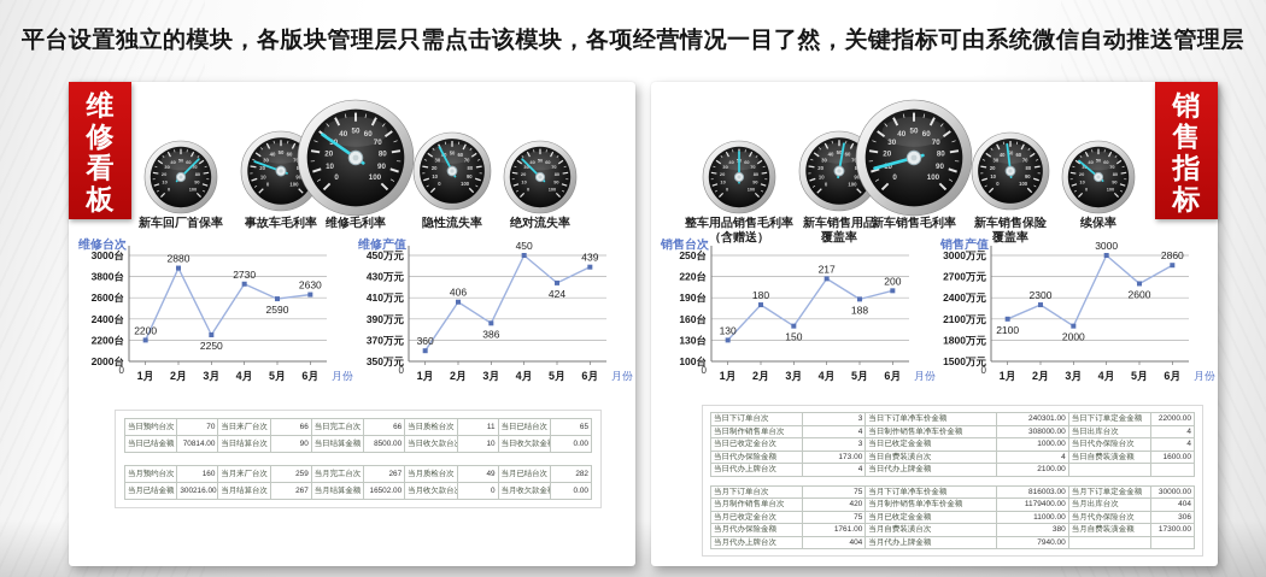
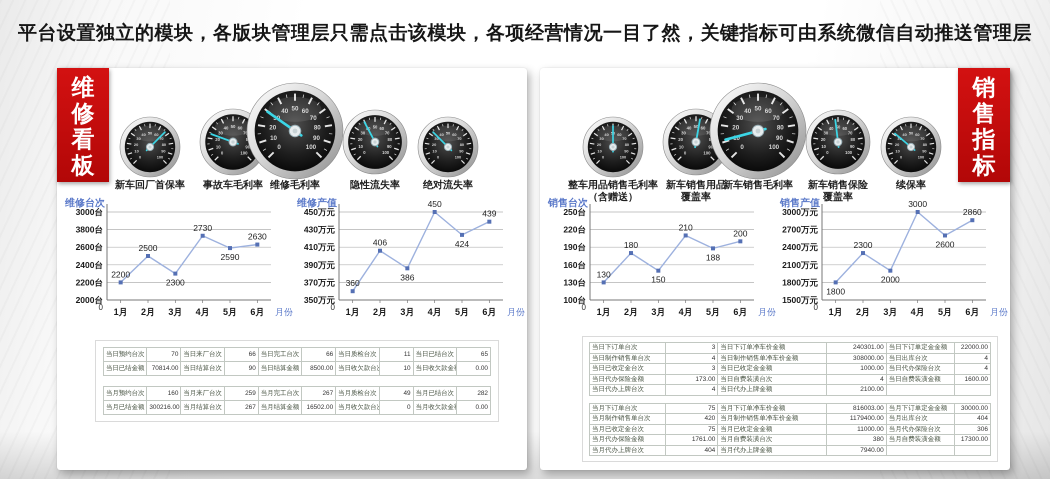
维修台次/2月: 2880 -> 2500
维修台次/3月: 2250 -> 2300
销售台次/4月: 217 -> 210
销售产值/1月: 2100 -> 1800
